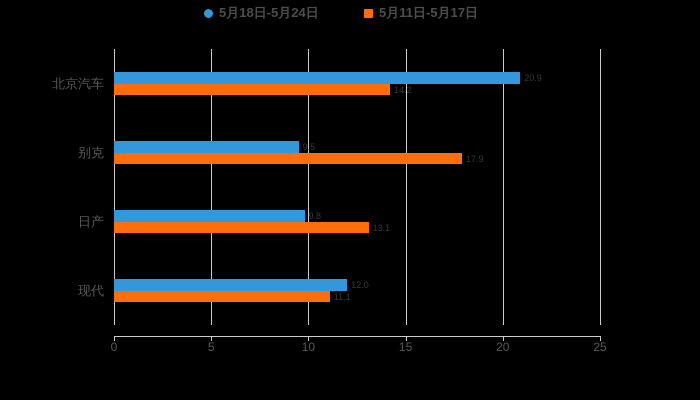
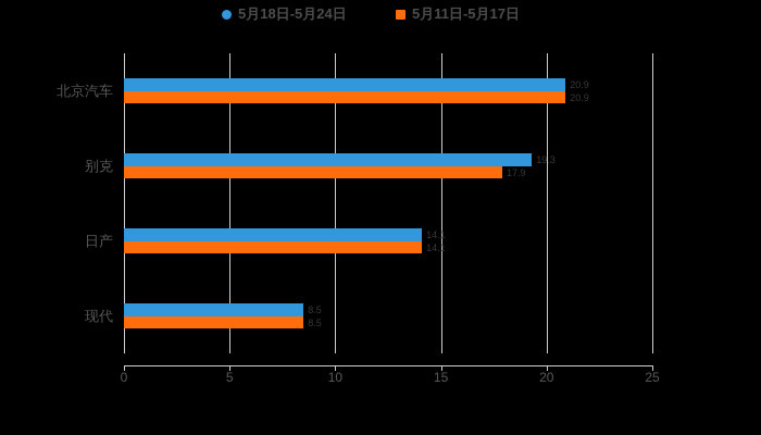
5月11日-5月17日/北京汽车: 14.2 -> 20.9
5月18日-5月24日/别克: 9.5 -> 19.3
5月18日-5月24日/日产: 9.8 -> 14.1
5月11日-5月17日/日产: 13.1 -> 14.1
5月18日-5月24日/现代: 12.0 -> 8.5
5月11日-5月17日/现代: 11.1 -> 8.5
